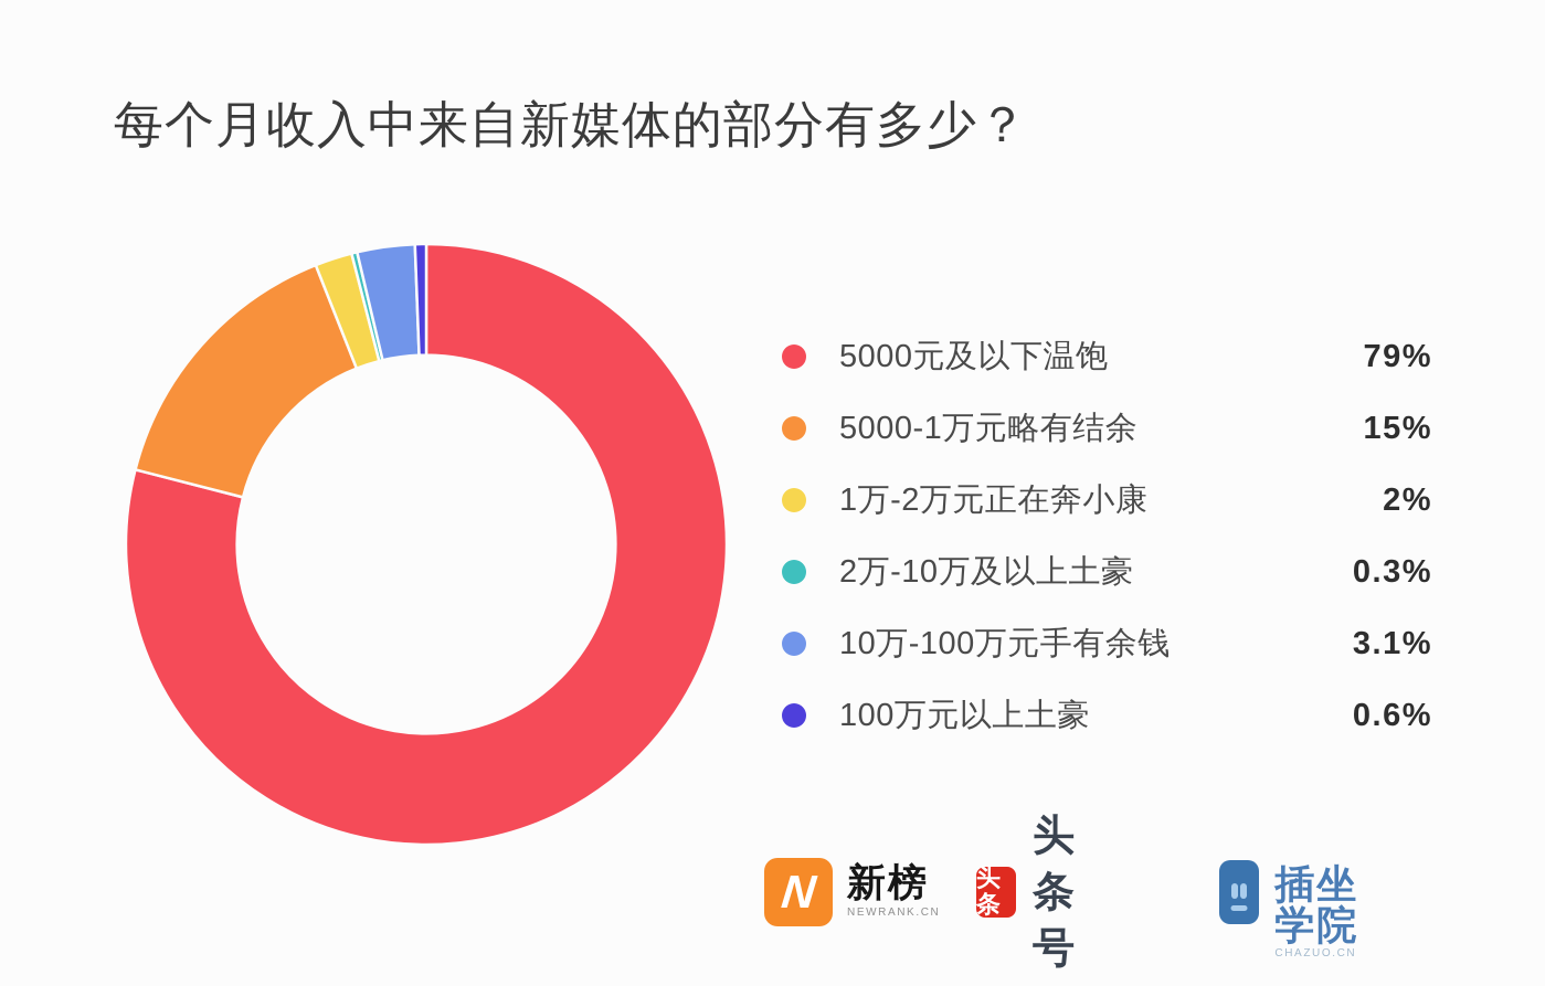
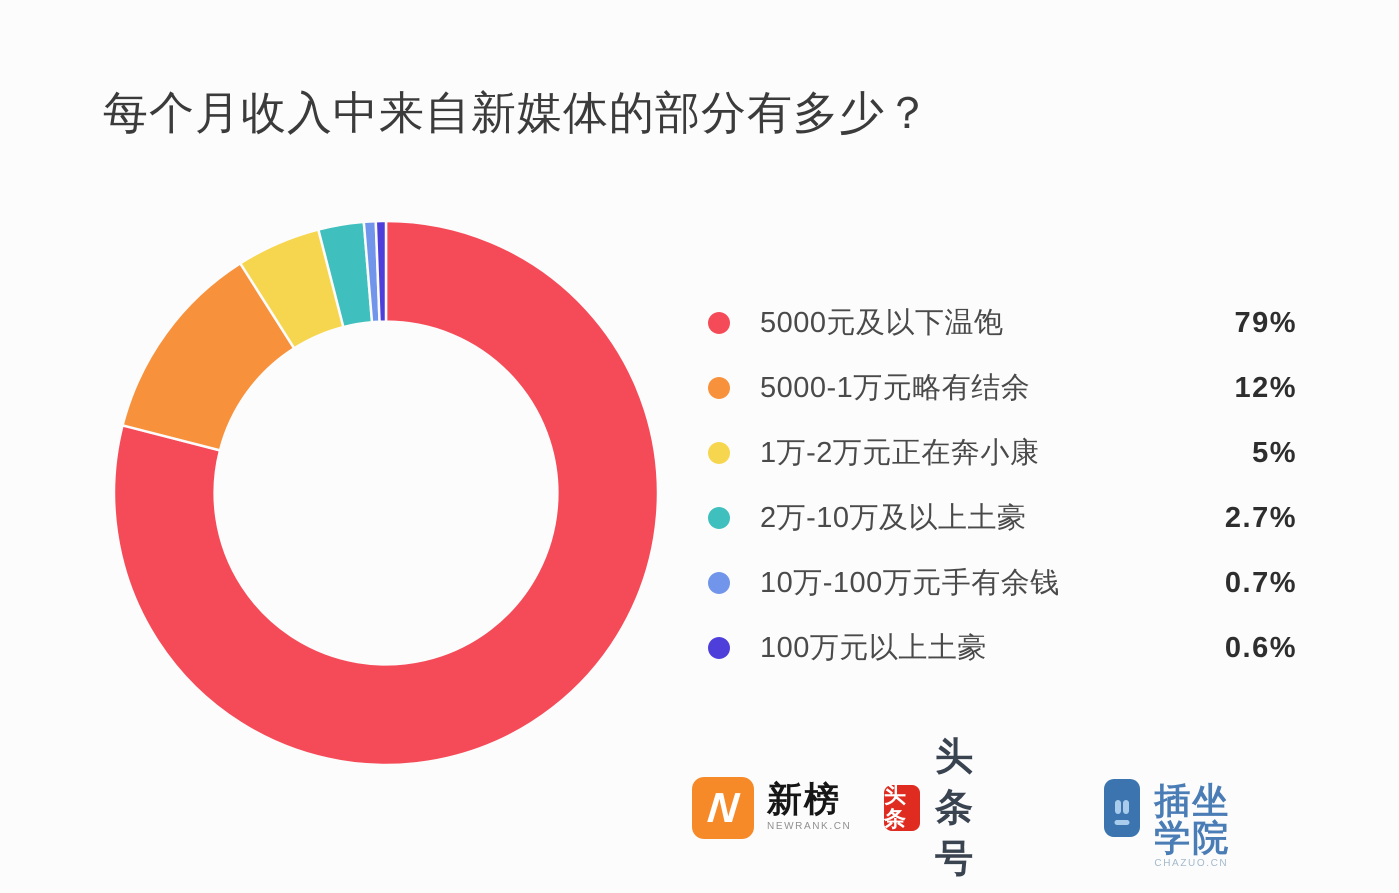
5000-1万元略有结余: 15% -> 12%
1万-2万元正在奔小康: 2% -> 5%
2万-10万及以上土豪: 0.3% -> 2.7%
10万-100万元手有余钱: 3.1% -> 0.7%
